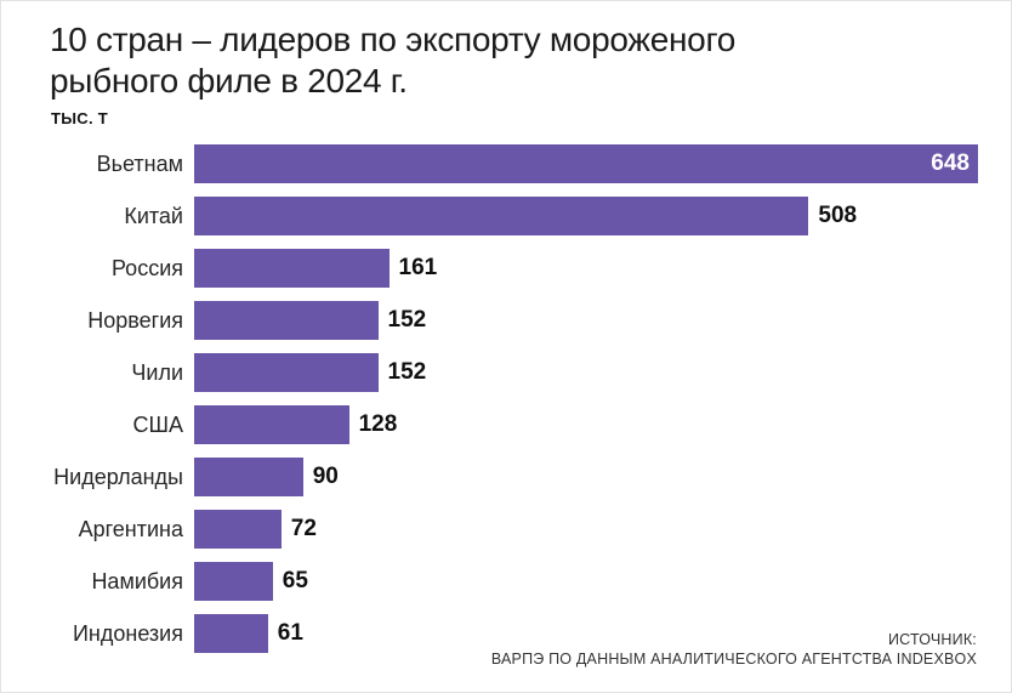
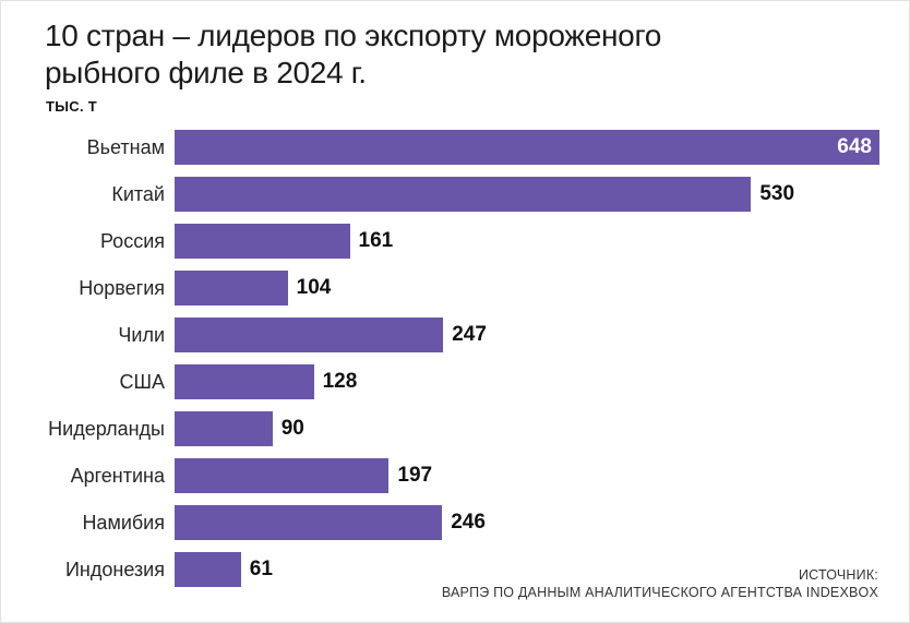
Китай: 508 -> 530
Норвегия: 152 -> 104
Чили: 152 -> 247
Аргентина: 72 -> 197
Намибия: 65 -> 246
